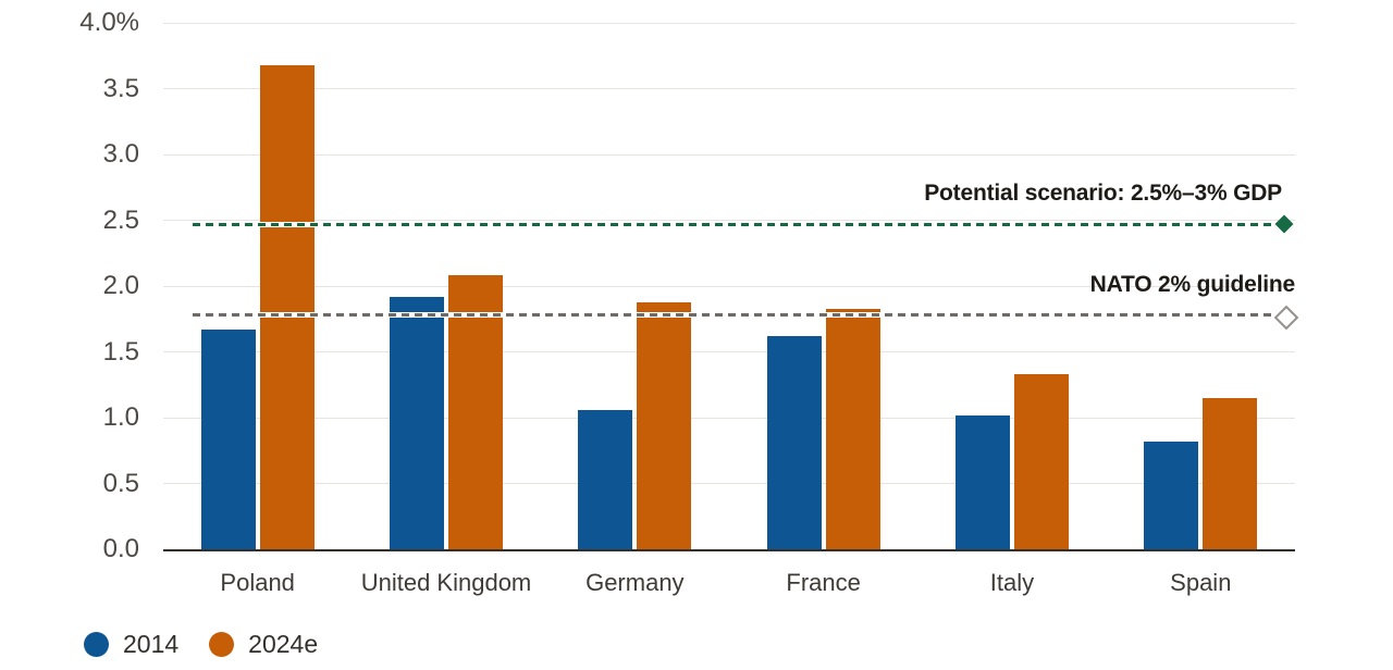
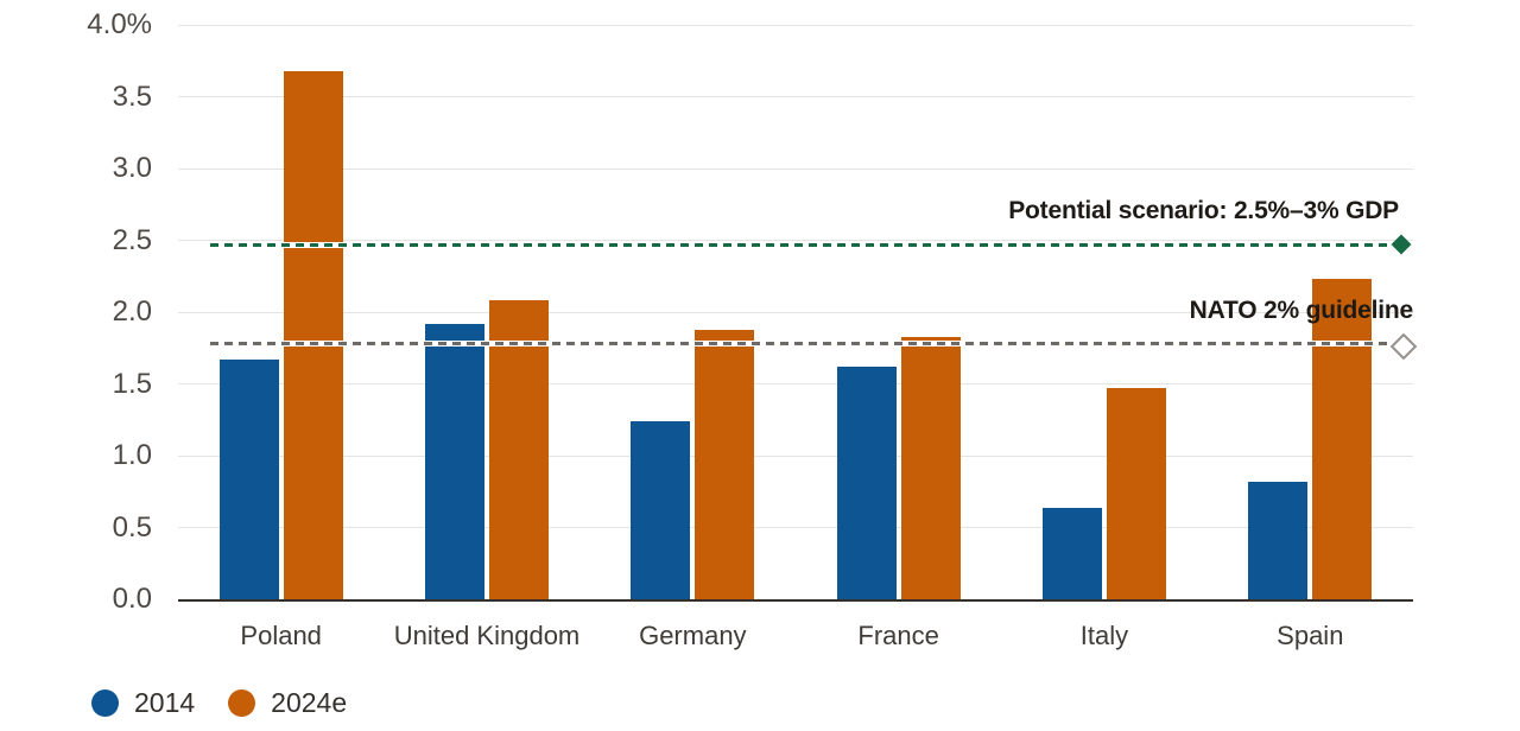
2014/Germany: 1.06% -> 1.24%
2014/Italy: 1.02% -> 0.64%
2024e/Italy: 1.33% -> 1.47%
2024e/Spain: 1.15% -> 2.23%
